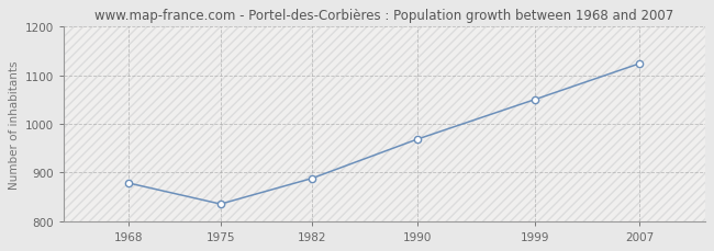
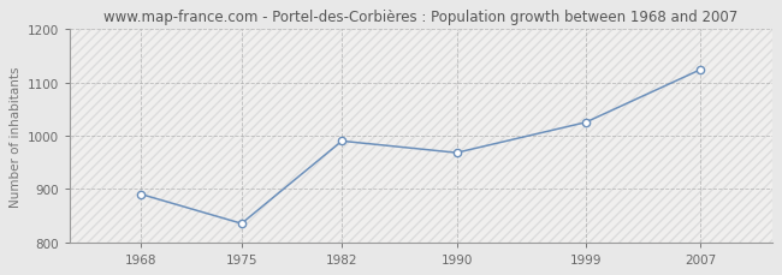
1968: 878 -> 890
1982: 888 -> 990
1999: 1050 -> 1025
